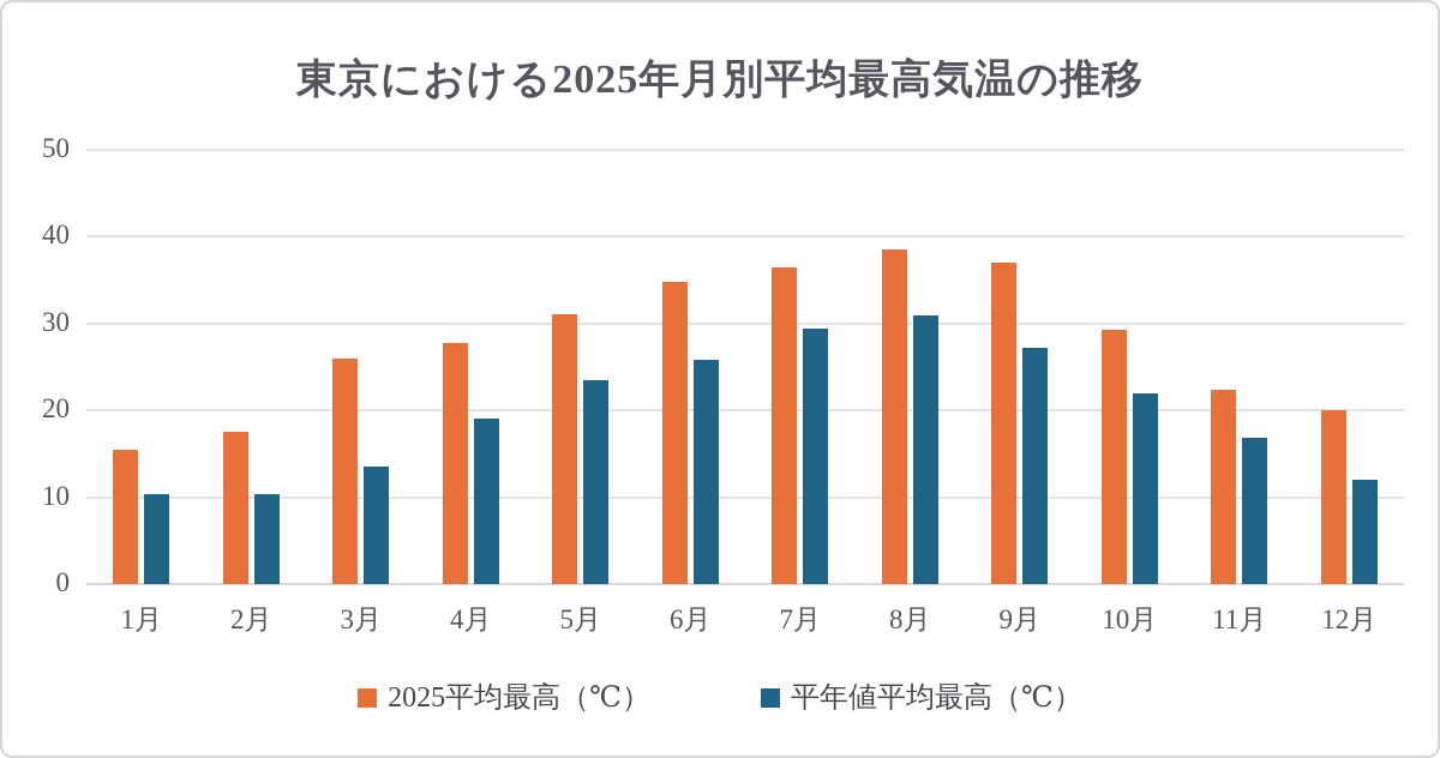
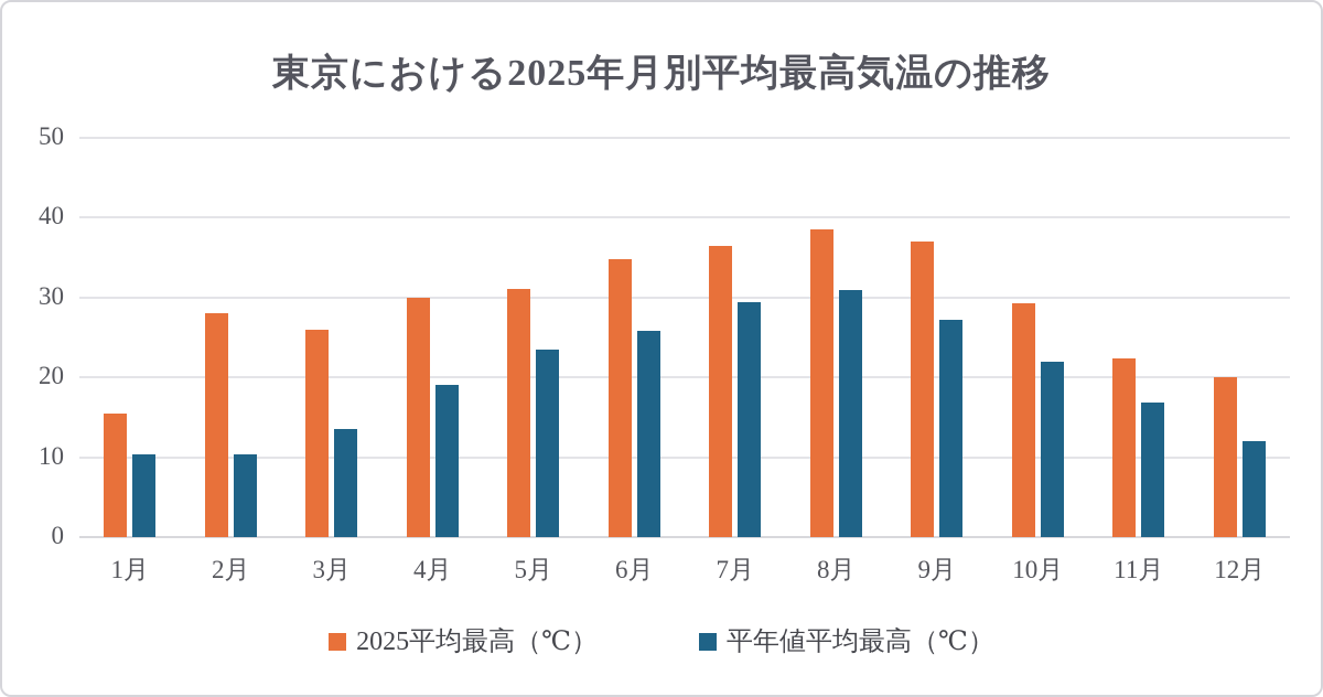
2025平均最高（℃）/2月: 18 -> 28
2025平均最高（℃）/4月: 28 -> 30
